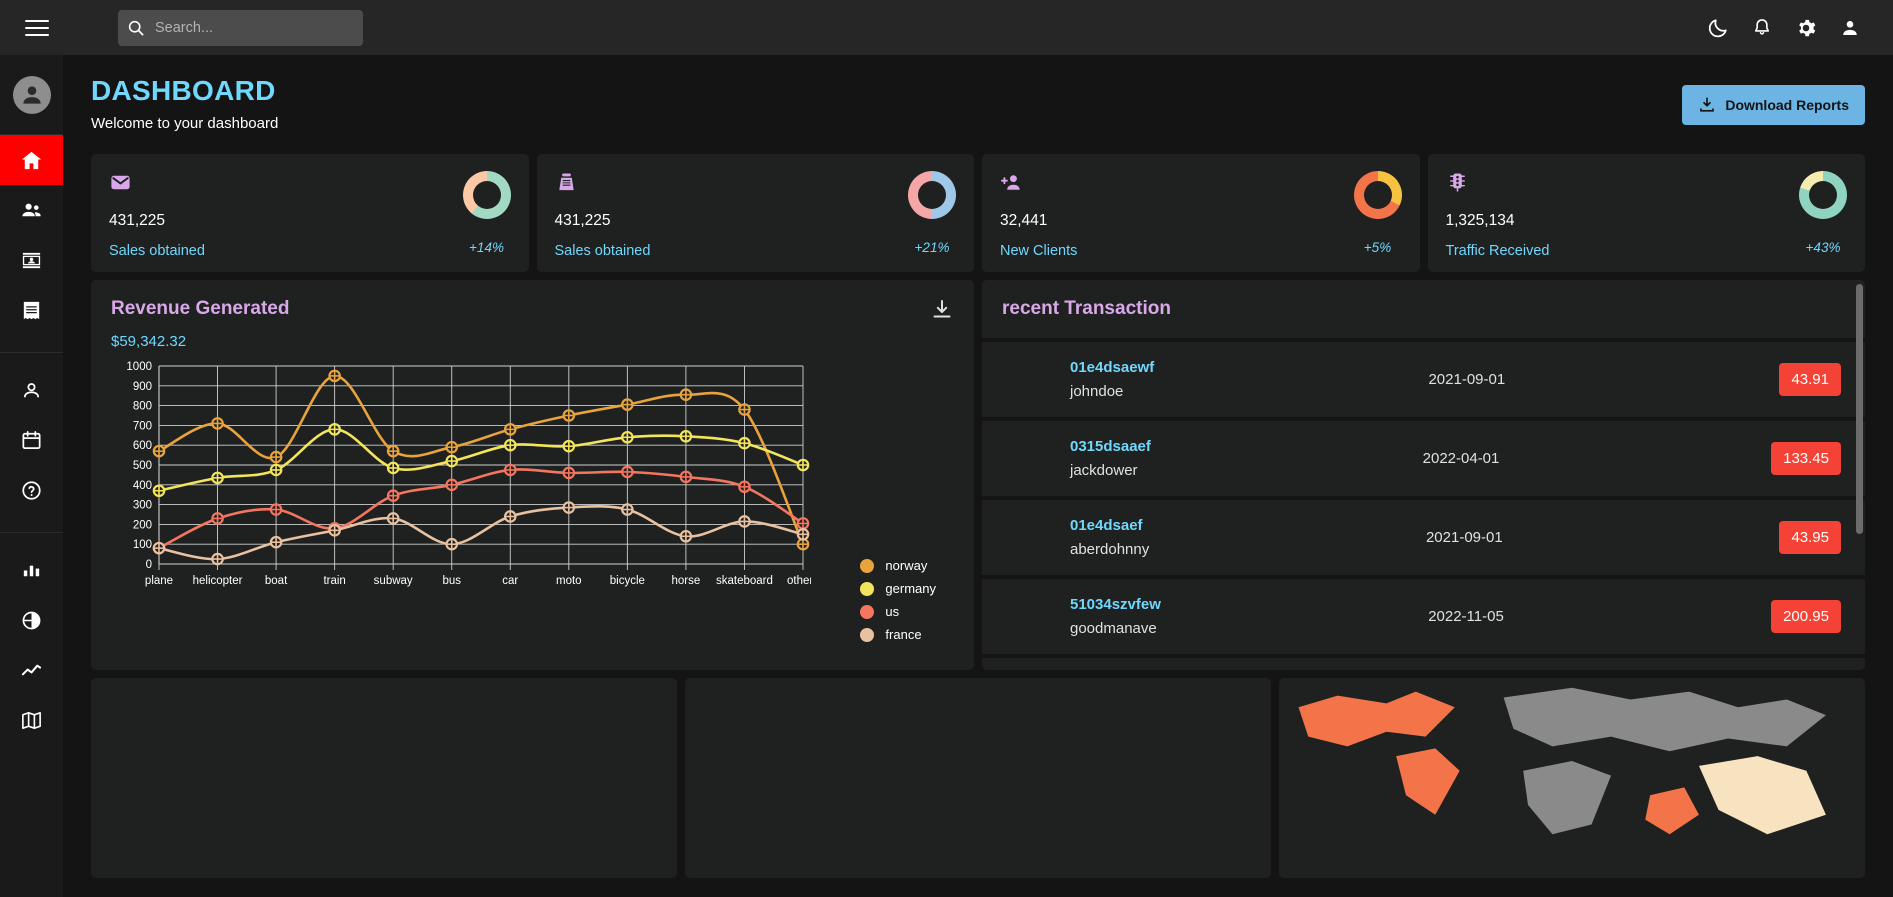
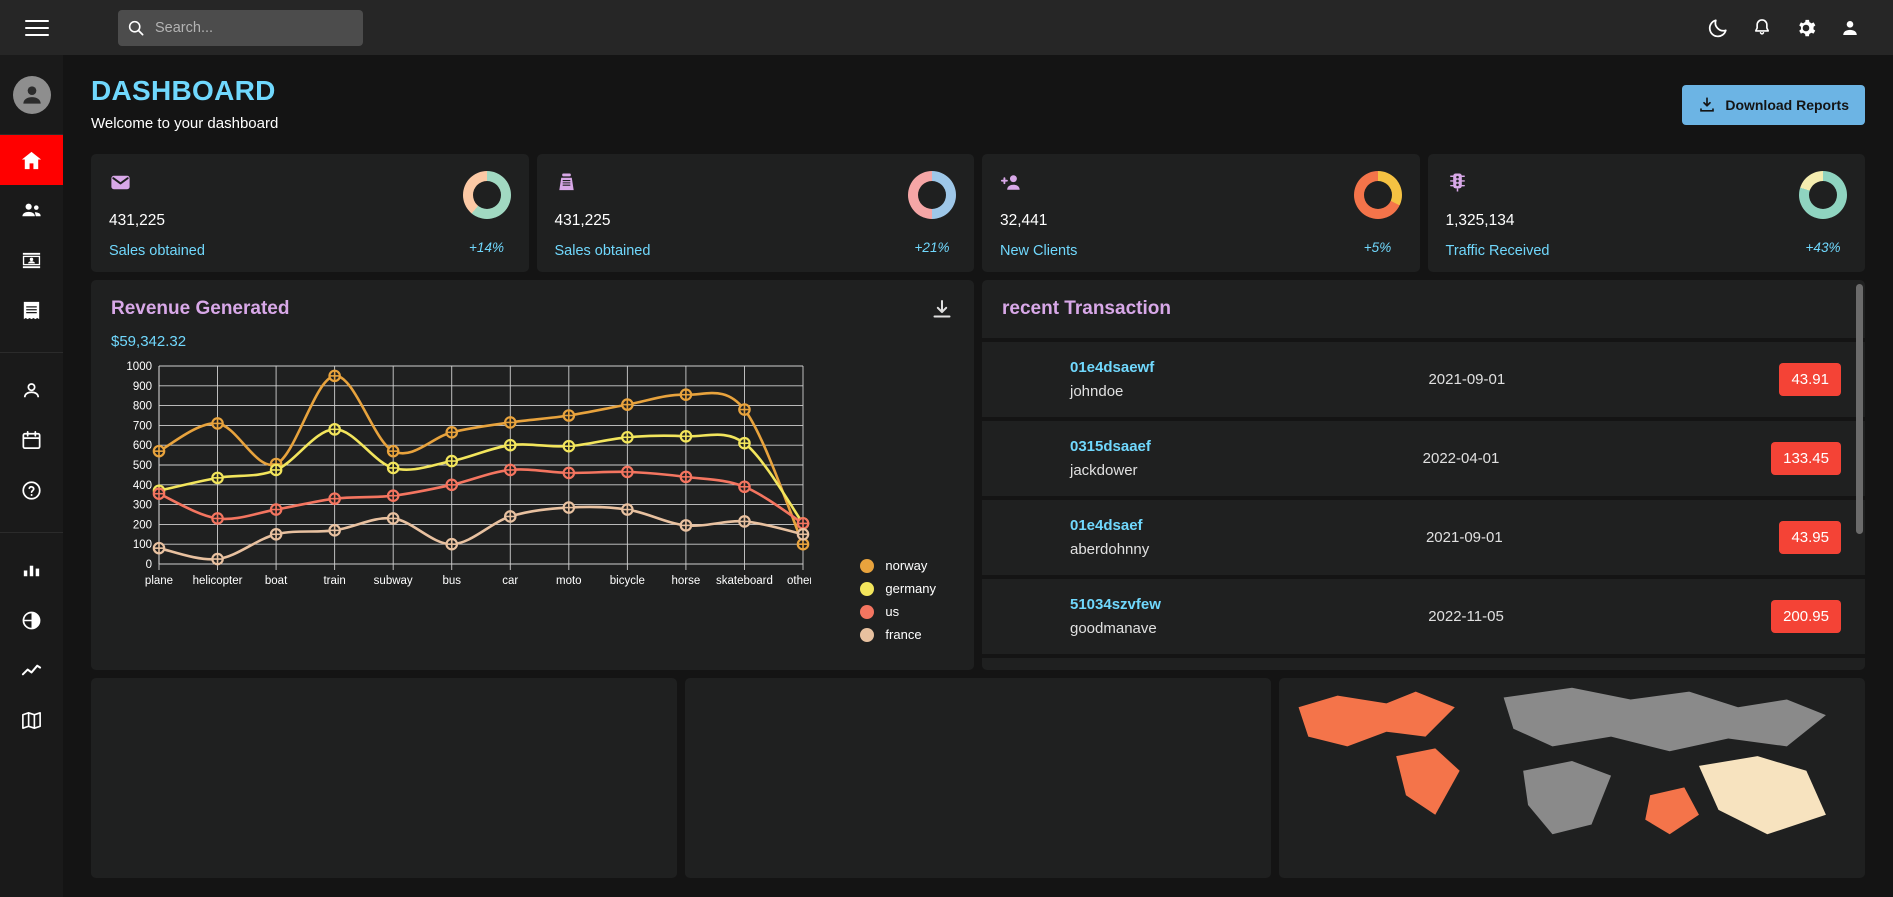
us/plane: 80 -> 360
norway/boat: 540 -> 500
france/boat: 110 -> 150
us/train: 180 -> 330
norway/bus: 590 -> 660
norway/car: 680 -> 720
france/horse: 140 -> 200
germany/others: 500 -> 200
